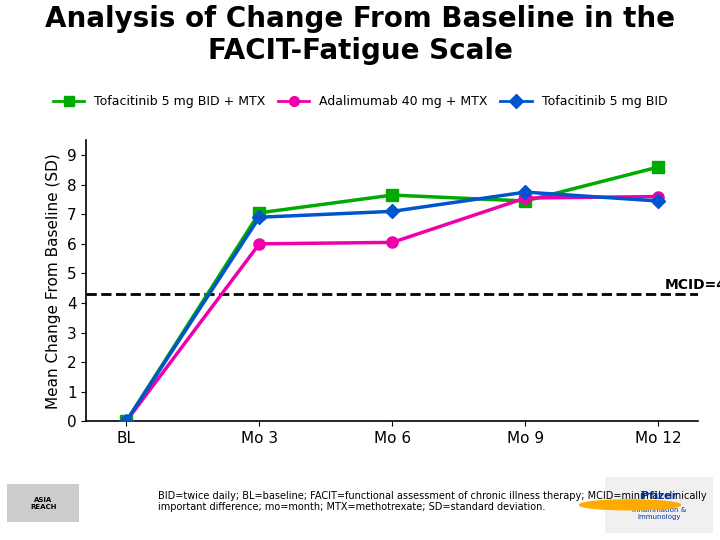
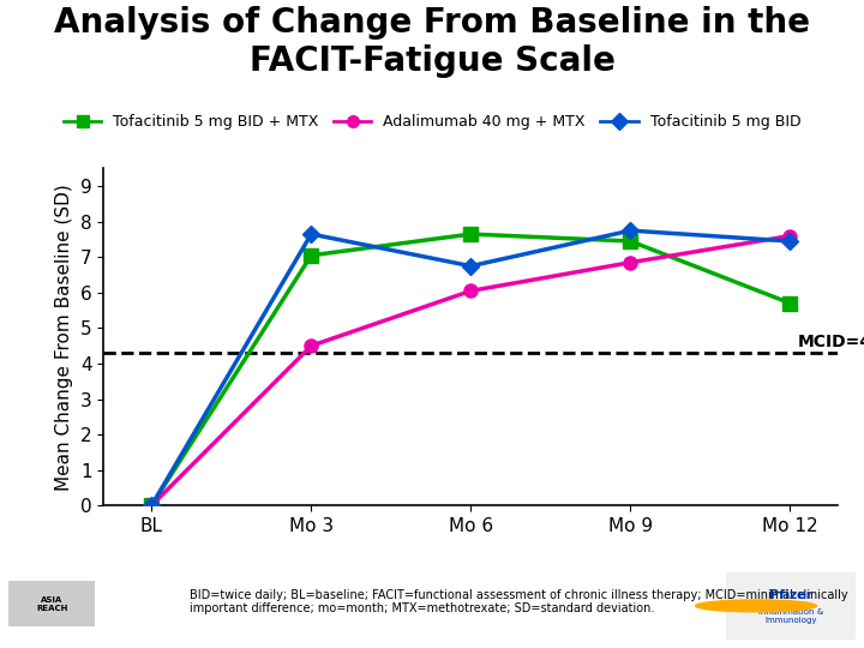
Adalimumab 40 mg + MTX/Mo 3: 6.00 -> 4.50
Tofacitinib 5 mg BID/Mo 3: 6.90 -> 7.65
Tofacitinib 5 mg BID/Mo 6: 7.10 -> 6.75
Adalimumab 40 mg + MTX/Mo 9: 7.55 -> 6.85
Tofacitinib 5 mg BID + MTX/Mo 12: 8.60 -> 5.70
